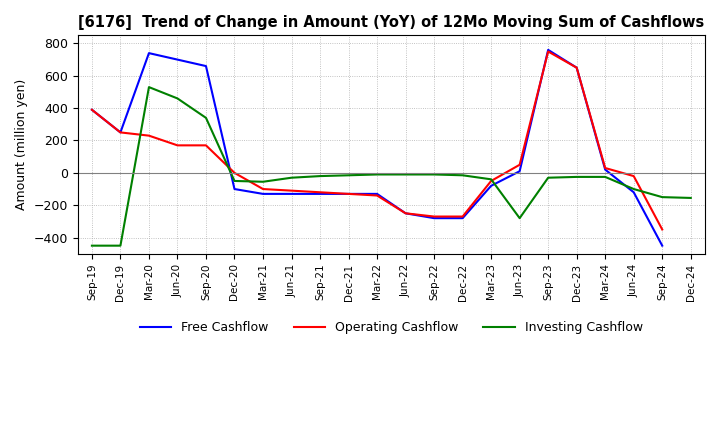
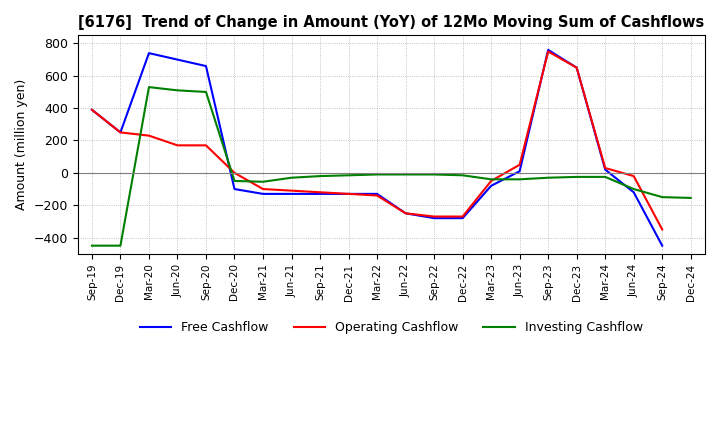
Investing Cashflow/Jun-20: 460 -> 510
Investing Cashflow/Sep-20: 340 -> 500
Investing Cashflow/Jun-23: -280 -> -40
